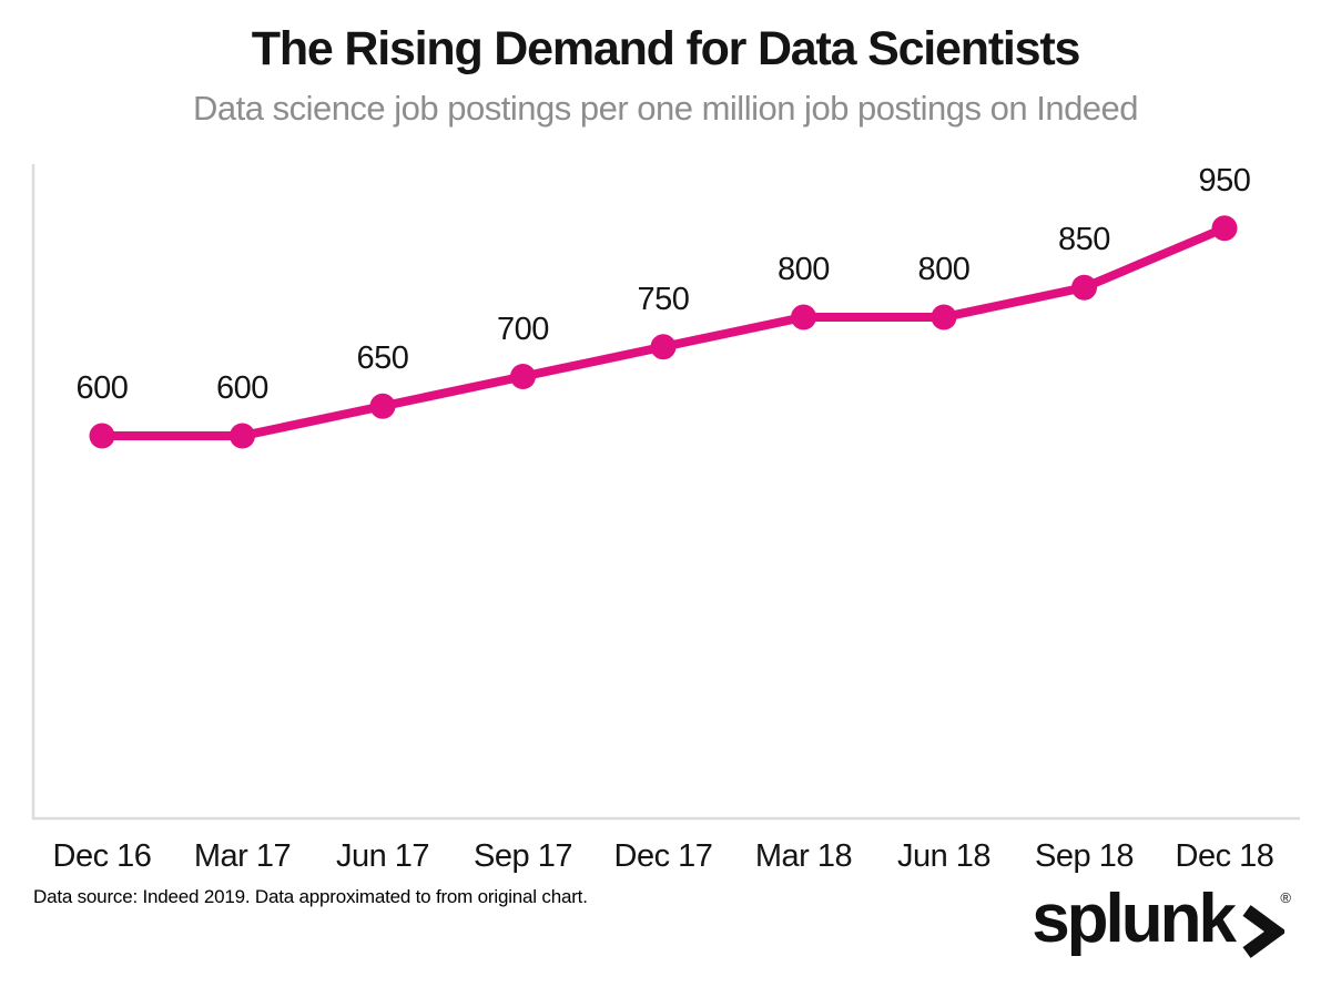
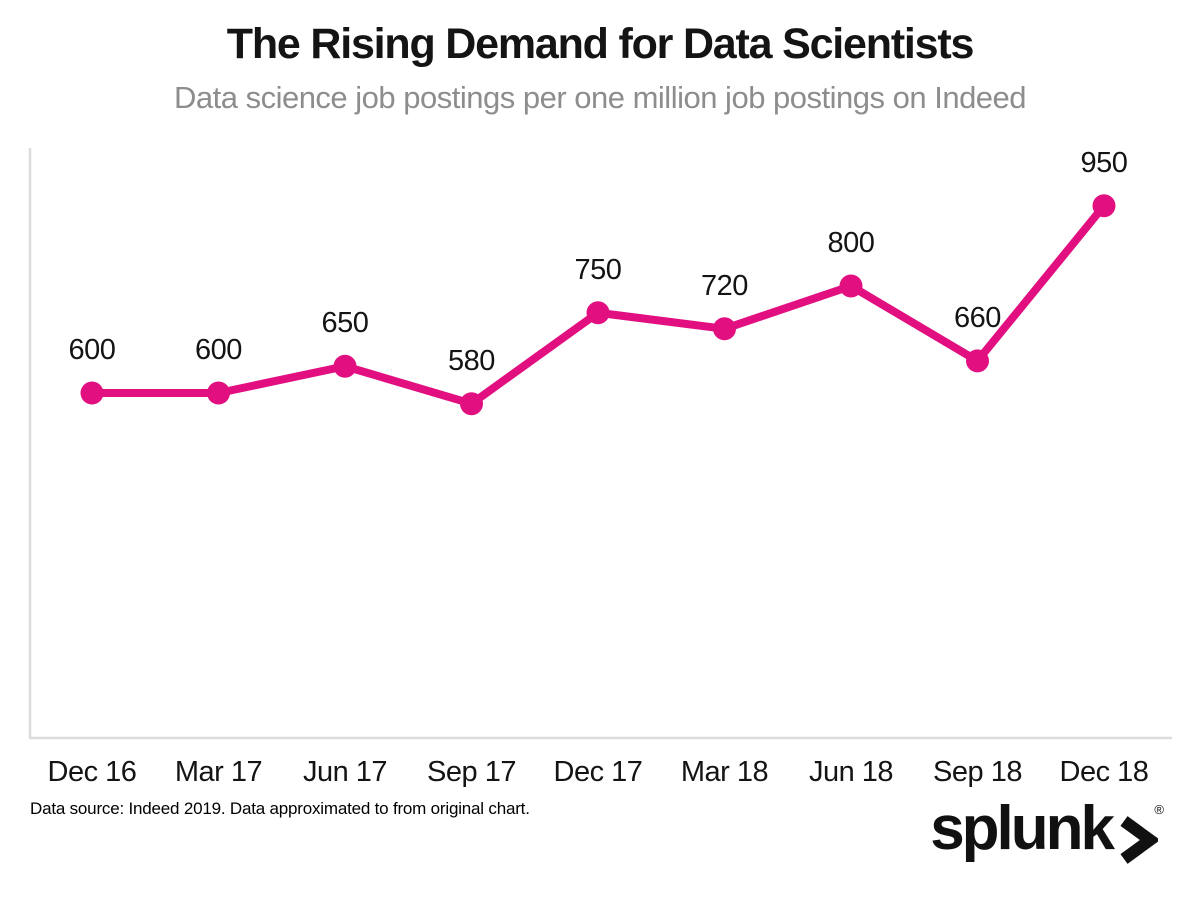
Sep 17: 700 -> 580
Mar 18: 800 -> 720
Sep 18: 850 -> 660
